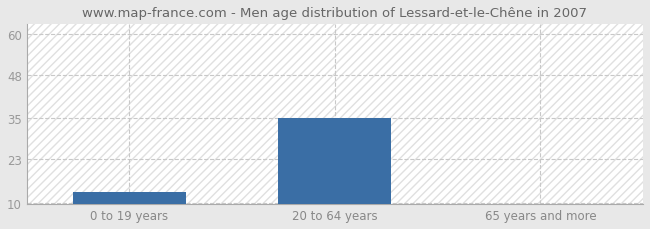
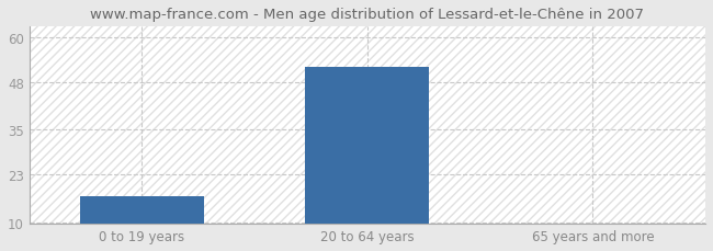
0 to 19 years: 13 -> 17
20 to 64 years: 35 -> 52
